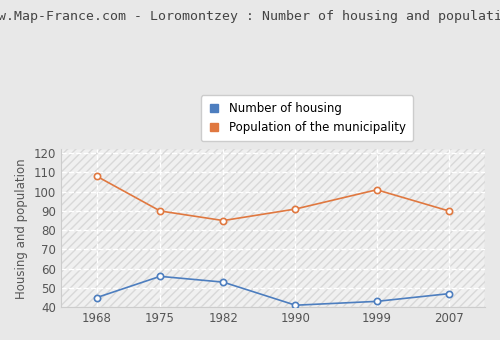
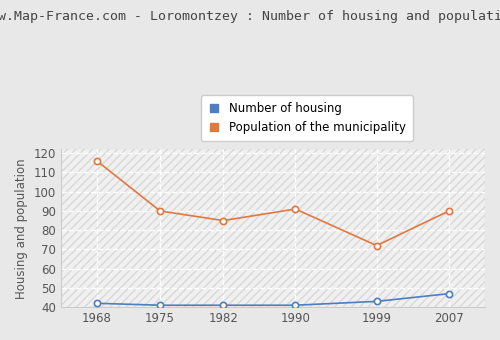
Number of housing/1968: 45 -> 42
Population of the municipality/1968: 108 -> 116
Number of housing/1975: 56 -> 41
Number of housing/1982: 53 -> 41
Population of the municipality/1999: 101 -> 72
